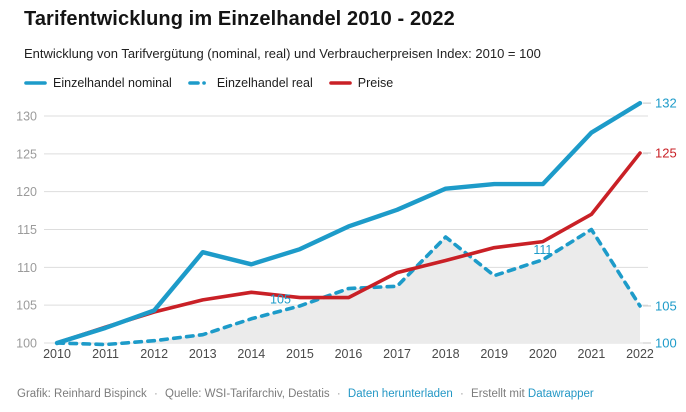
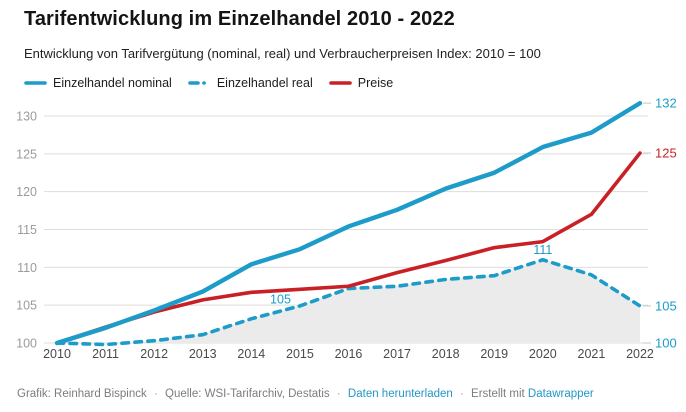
Einzelhandel nominal/2013: 112 -> 107
Preise/2015: 106 -> 107
Preise/2016: 106 -> 108
Einzelhandel real/2018: 114 -> 108
Einzelhandel nominal/2019: 121 -> 122
Einzelhandel nominal/2020: 121 -> 126
Einzelhandel real/2021: 115 -> 109
